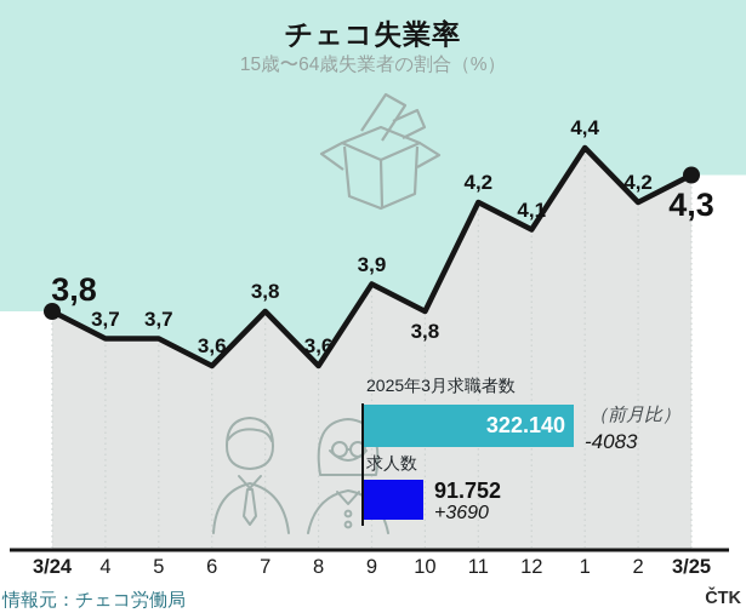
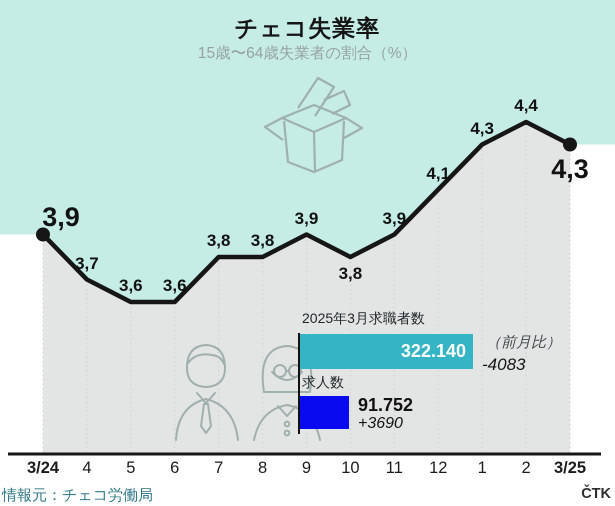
3/24: 3,8 -> 3,9
5: 3,7 -> 3,6
8: 3,6 -> 3,8
11: 4,2 -> 3,9
1: 4,4 -> 4,3
2: 4,2 -> 4,4
